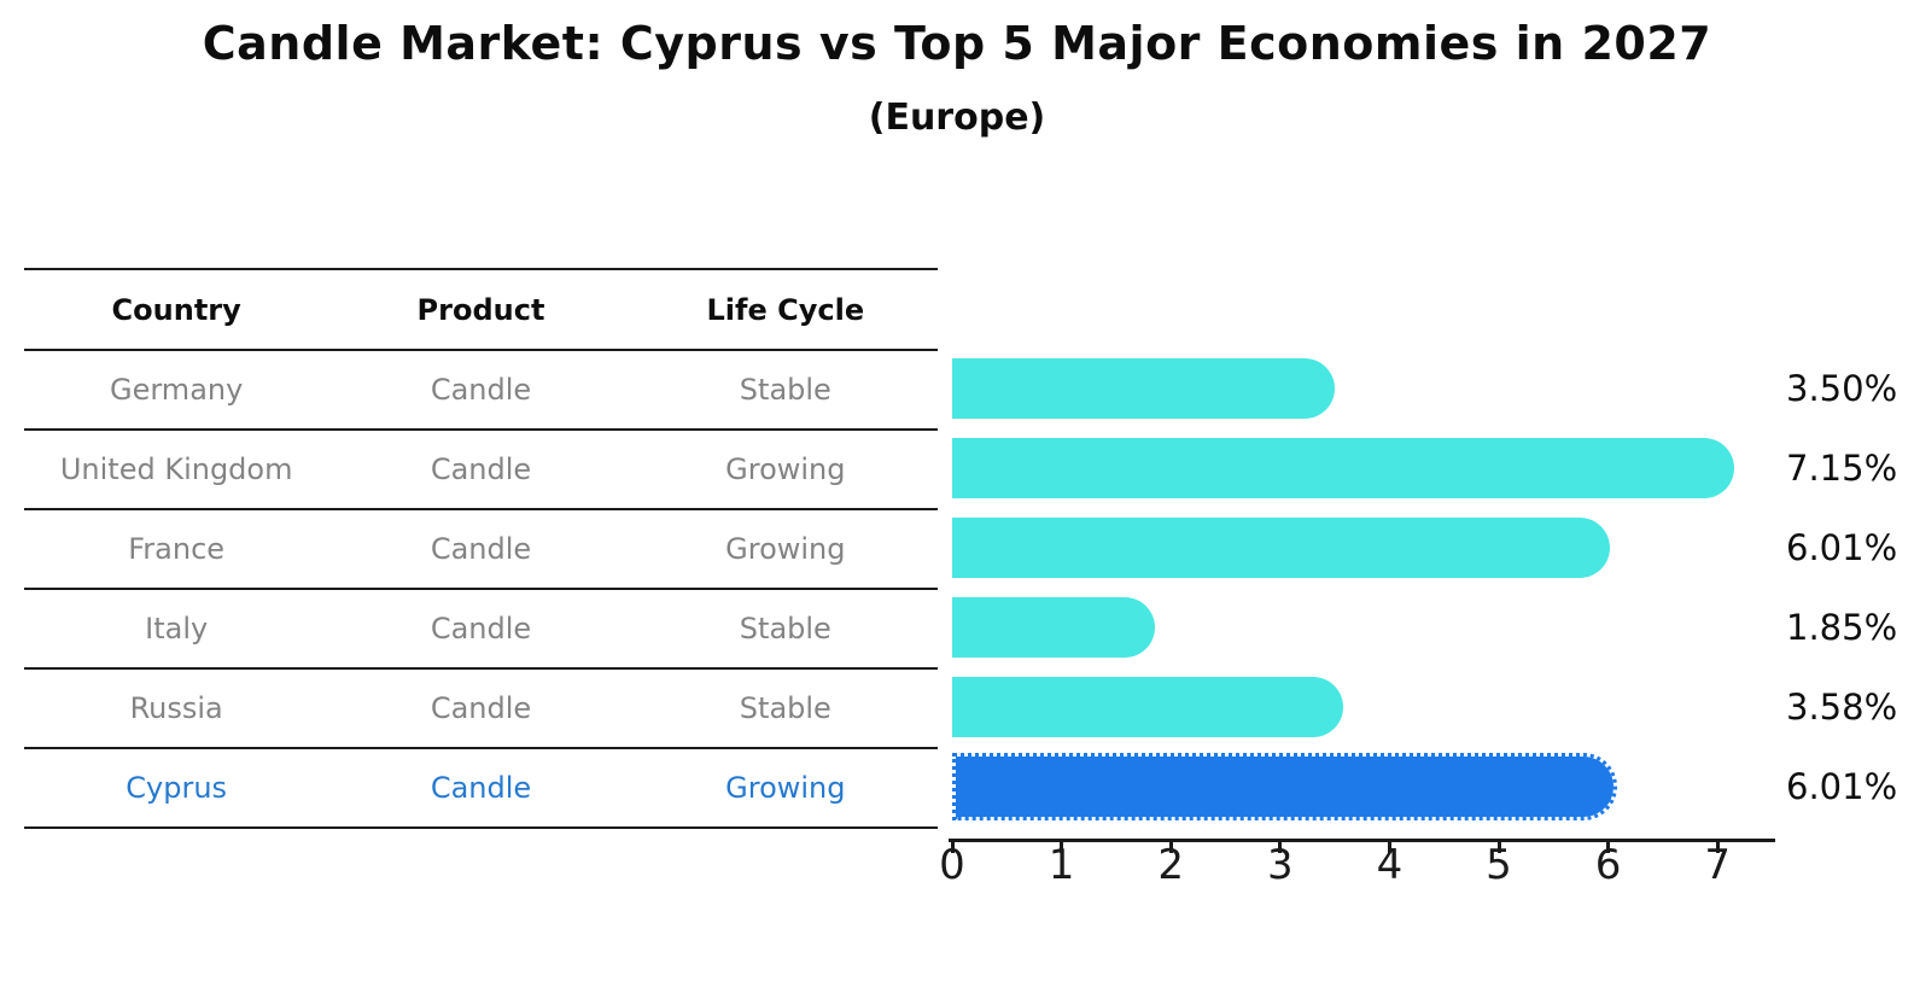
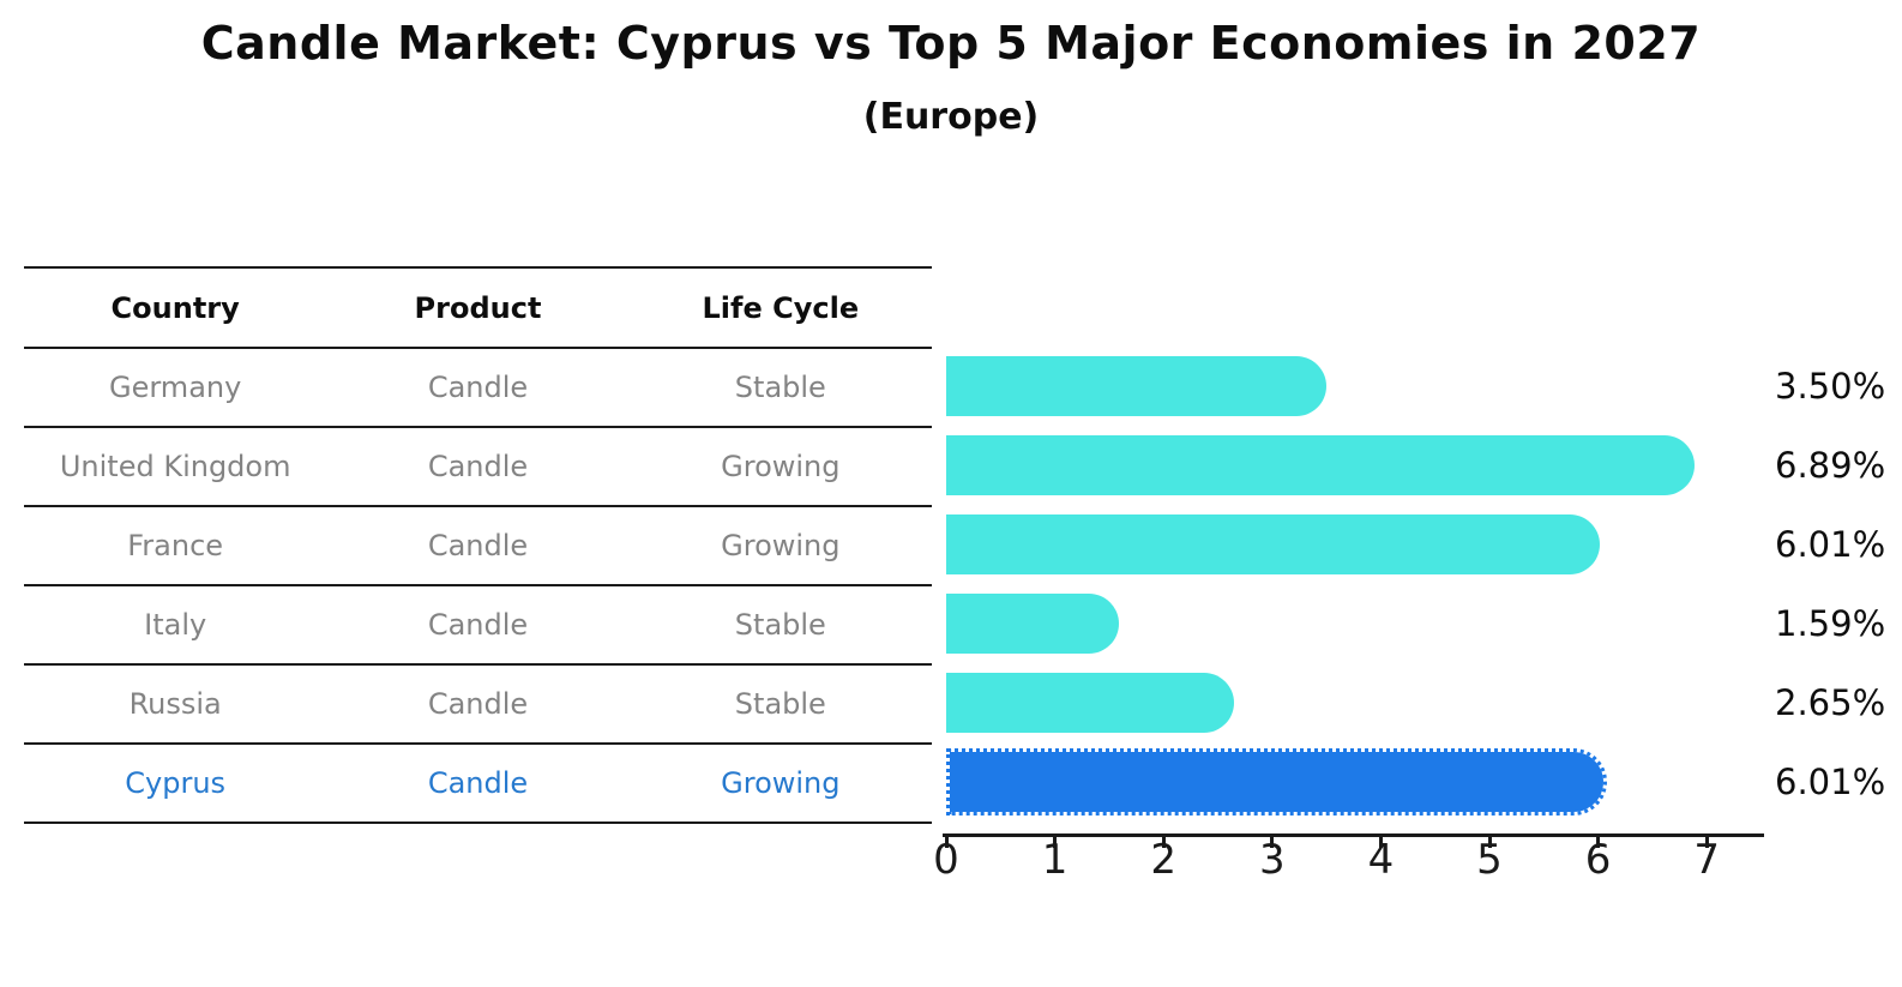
United Kingdom: 7.15% -> 6.89%
Italy: 1.85% -> 1.59%
Russia: 3.58% -> 2.65%
